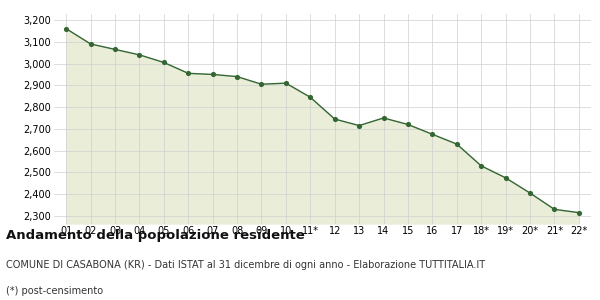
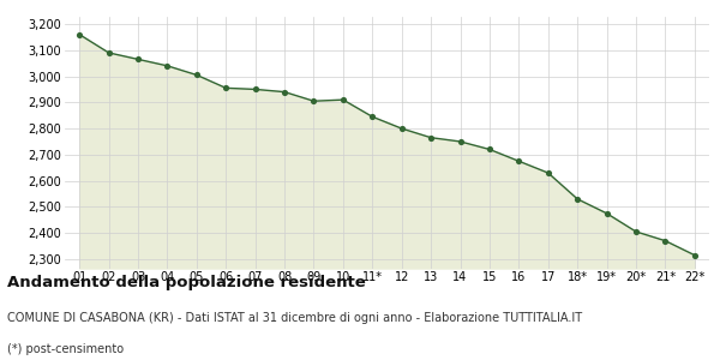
12: 2,745 -> 2,800
13: 2,715 -> 2,765
21*: 2,330 -> 2,370
